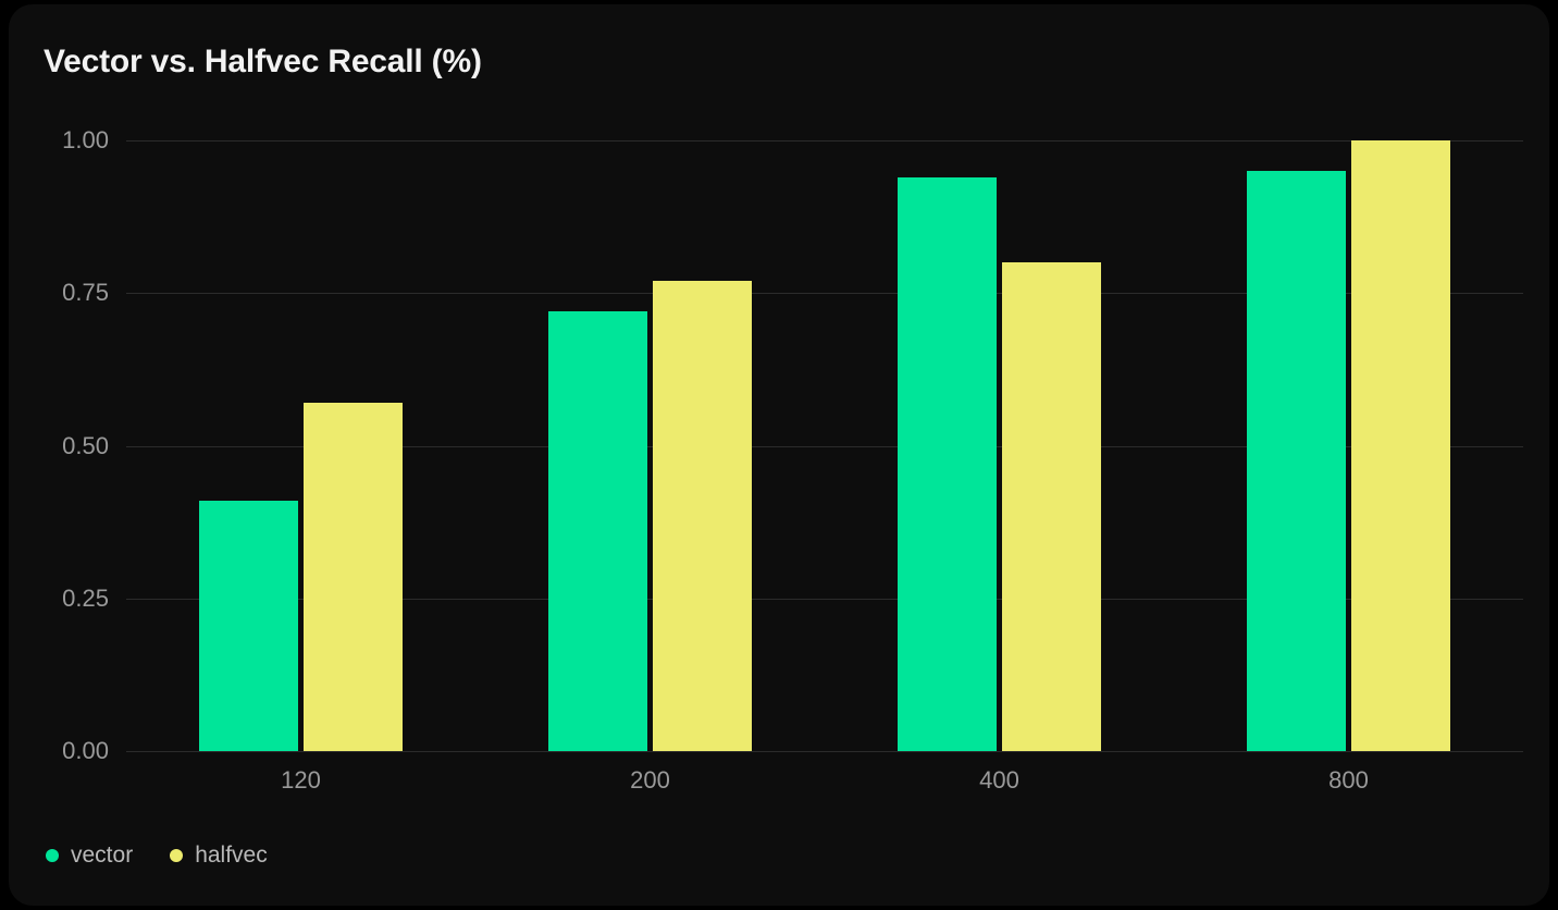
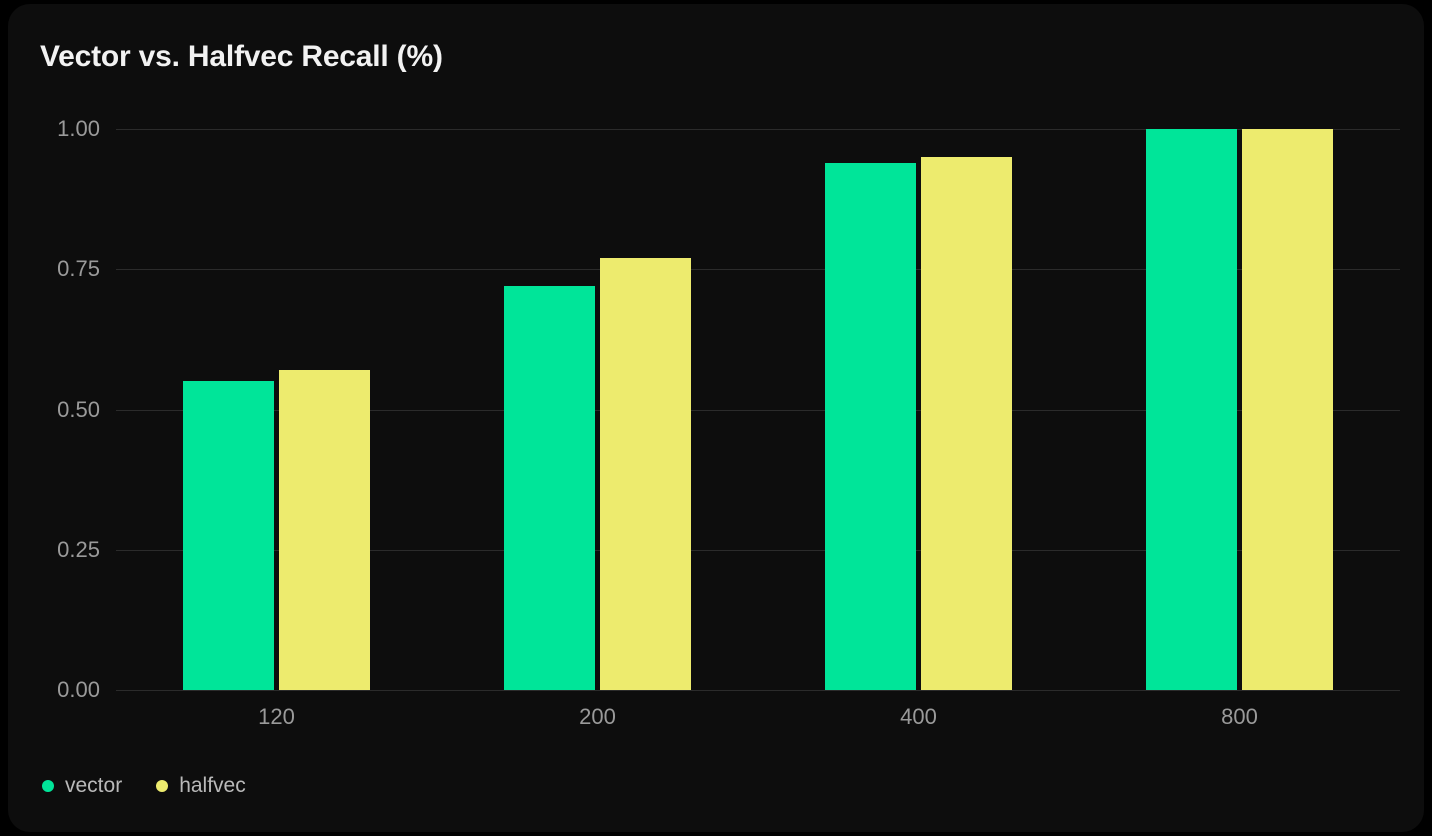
vector/120: 0.41 -> 0.55
halfvec/400: 0.80 -> 0.95
vector/800: 0.95 -> 1.00
